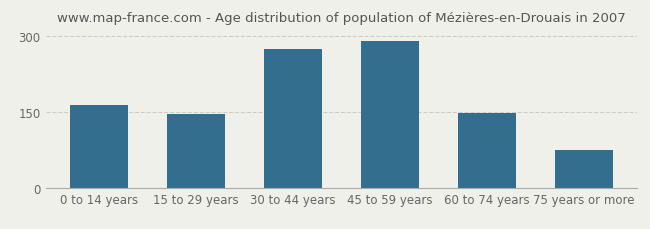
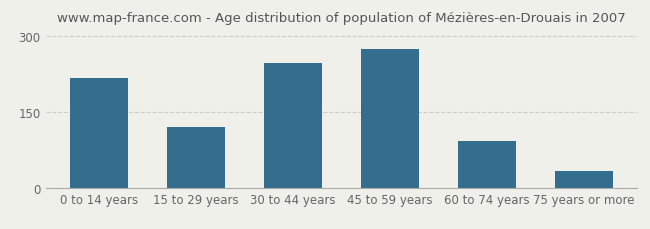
0 to 14 years: 163 -> 218
15 to 29 years: 146 -> 120
30 to 44 years: 275 -> 248
45 to 59 years: 290 -> 276
60 to 74 years: 148 -> 92
75 years or more: 75 -> 32
